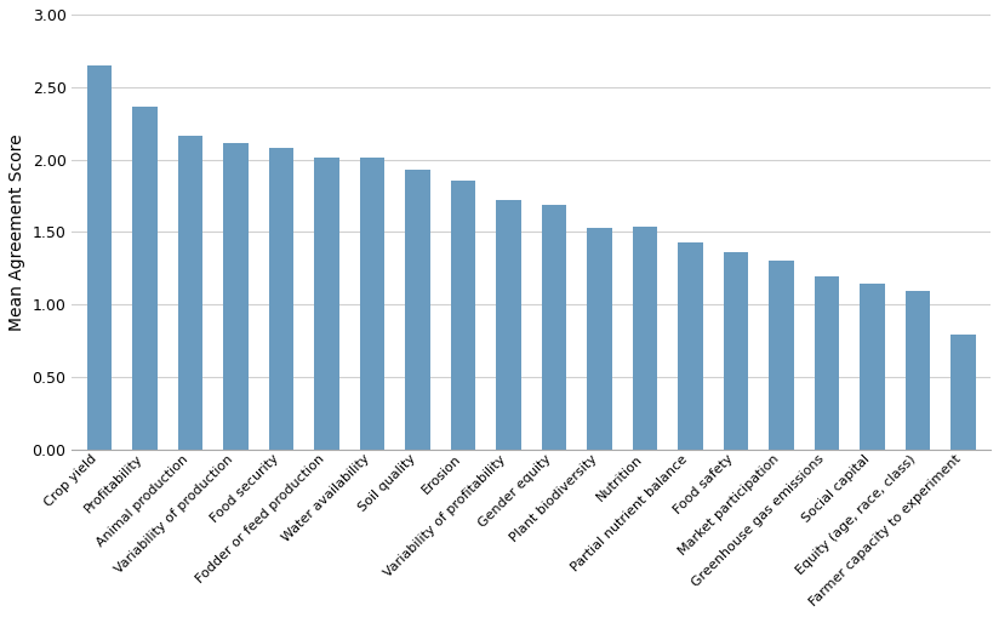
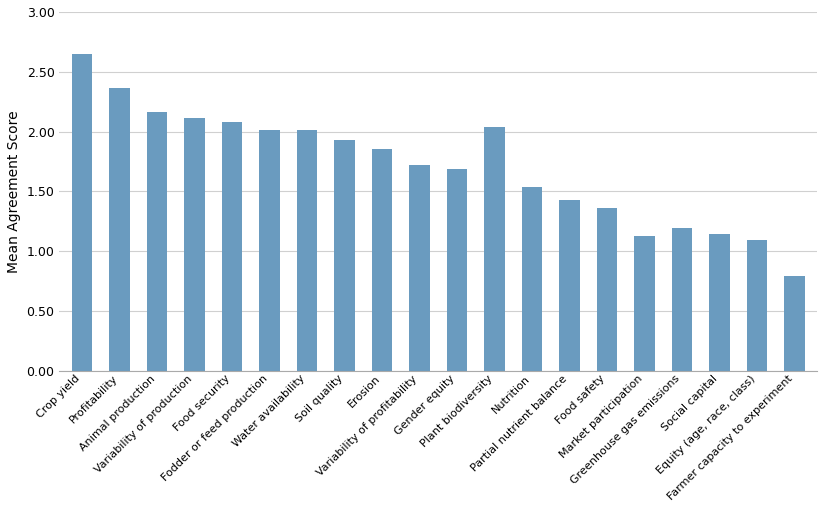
Plant biodiversity: 1.53 -> 2.04
Market participation: 1.30 -> 1.13
